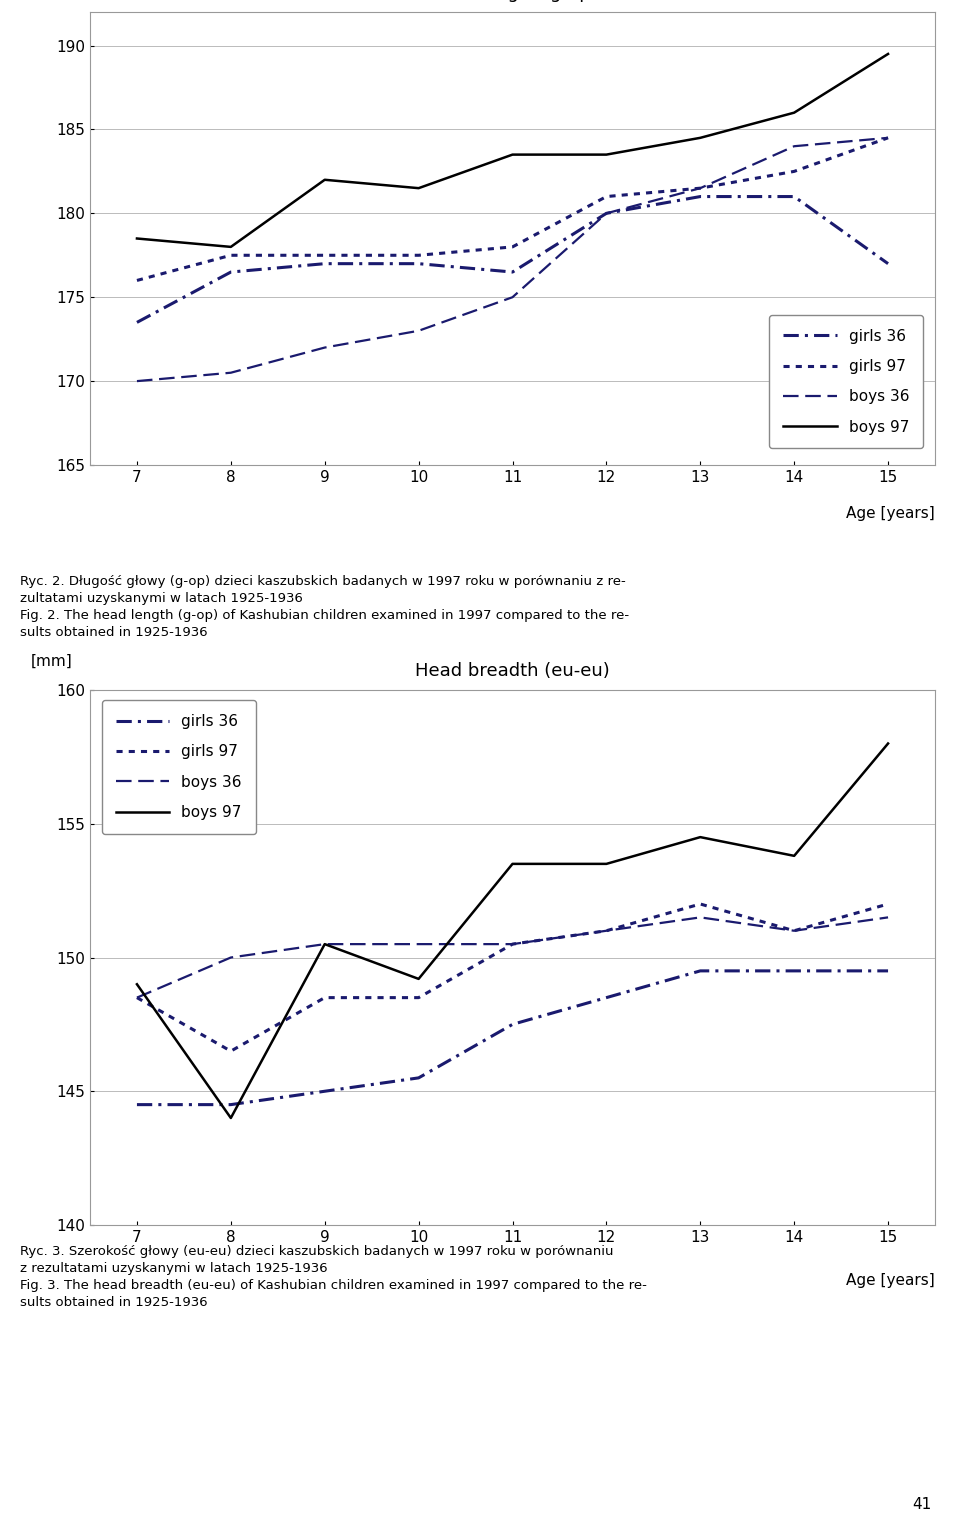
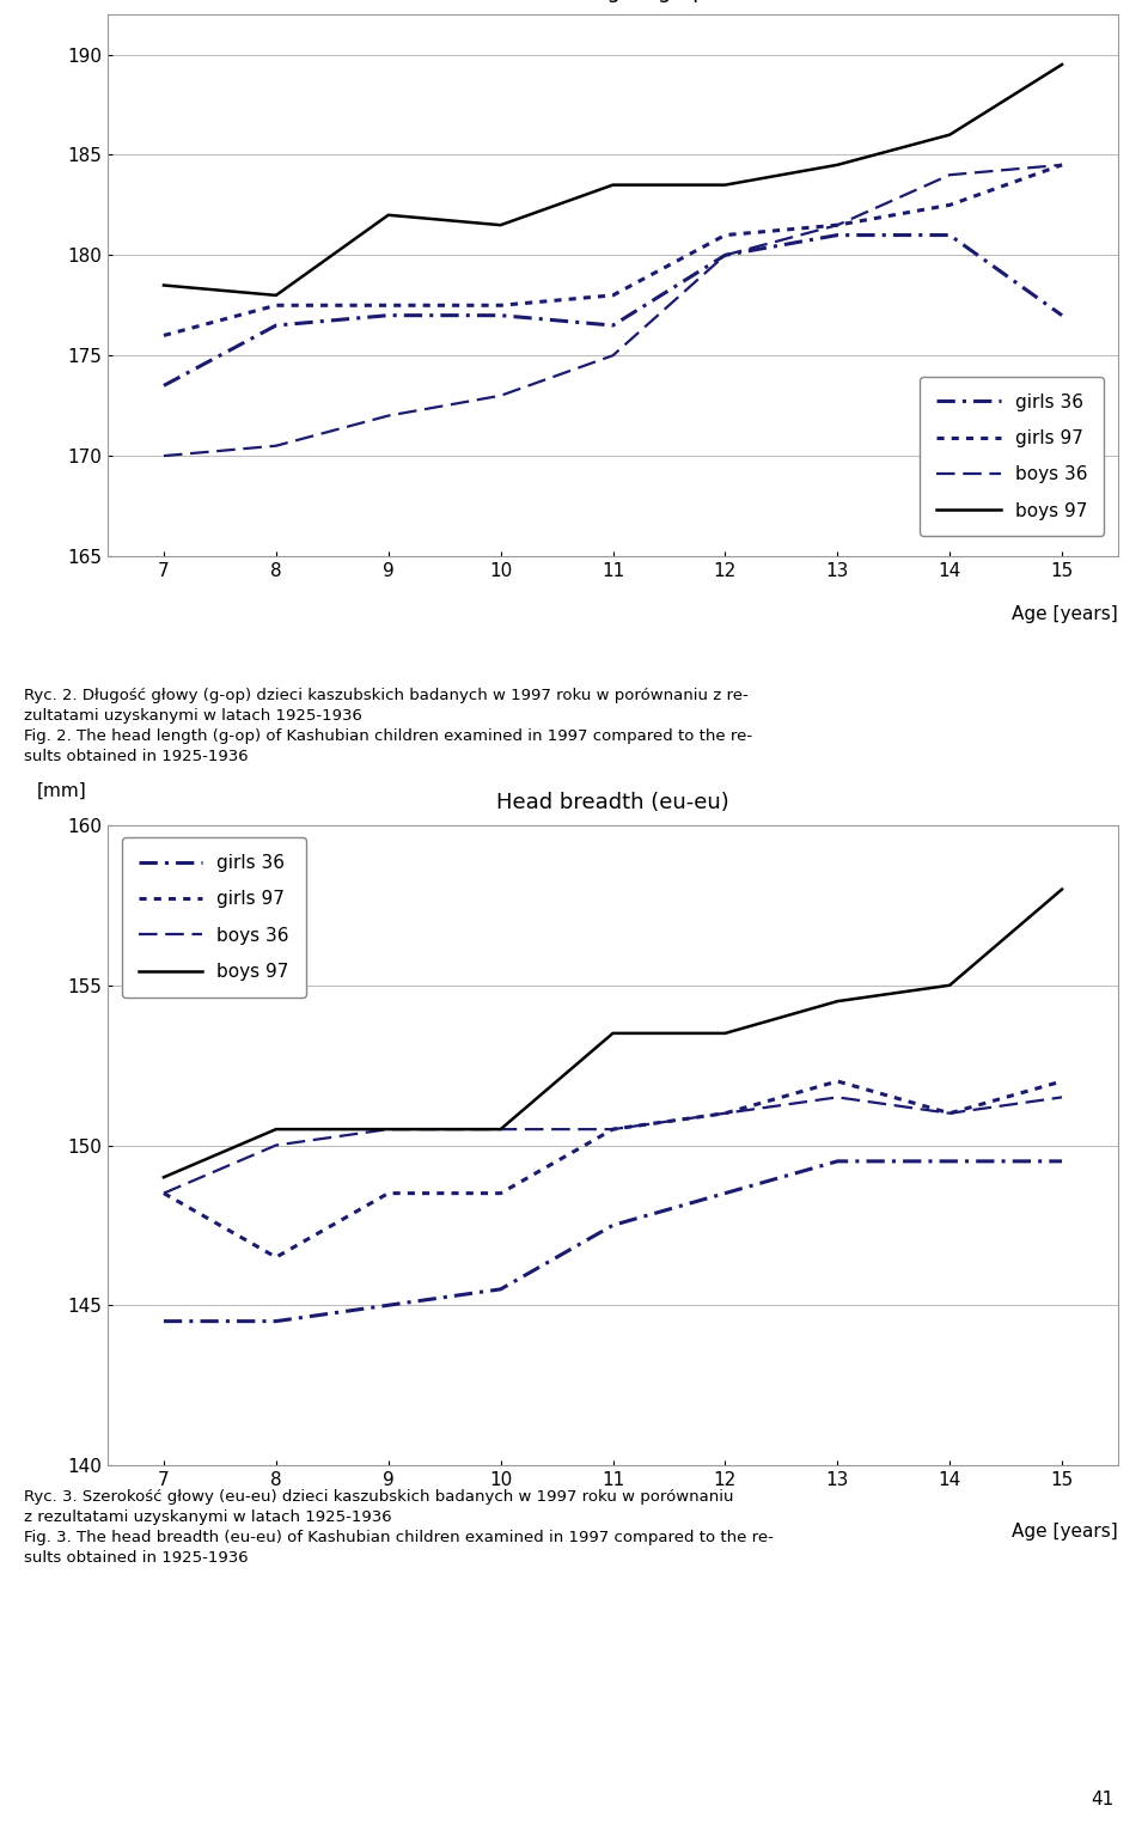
Head breadth (eu-eu)/boys 97/8: 144.0 -> 150.5
Head breadth (eu-eu)/boys 97/10: 149.2 -> 150.5
Head breadth (eu-eu)/boys 97/14: 153.8 -> 155.0
